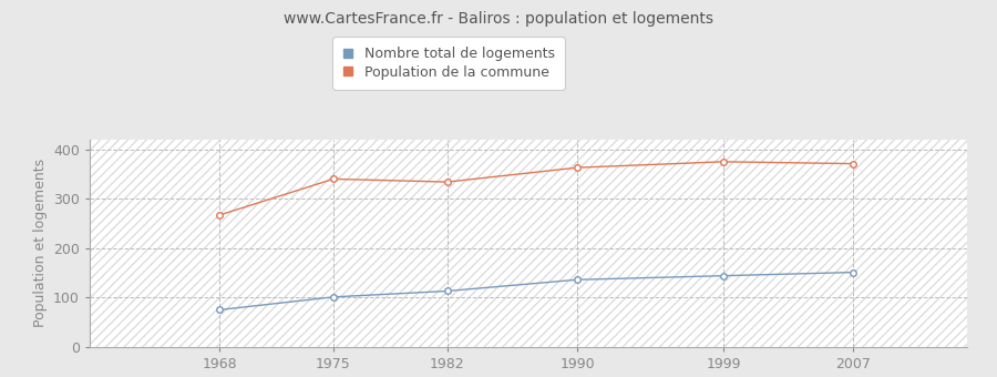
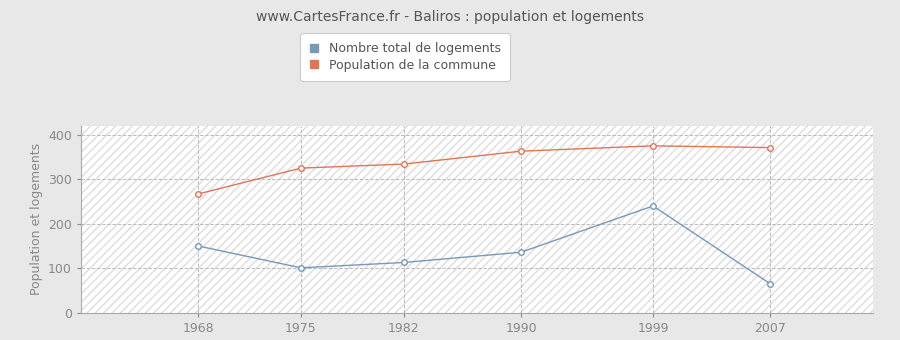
Nombre total de logements/1968: 75 -> 150
Population de la commune/1975: 340 -> 325
Nombre total de logements/1999: 144 -> 240
Nombre total de logements/2007: 151 -> 65
